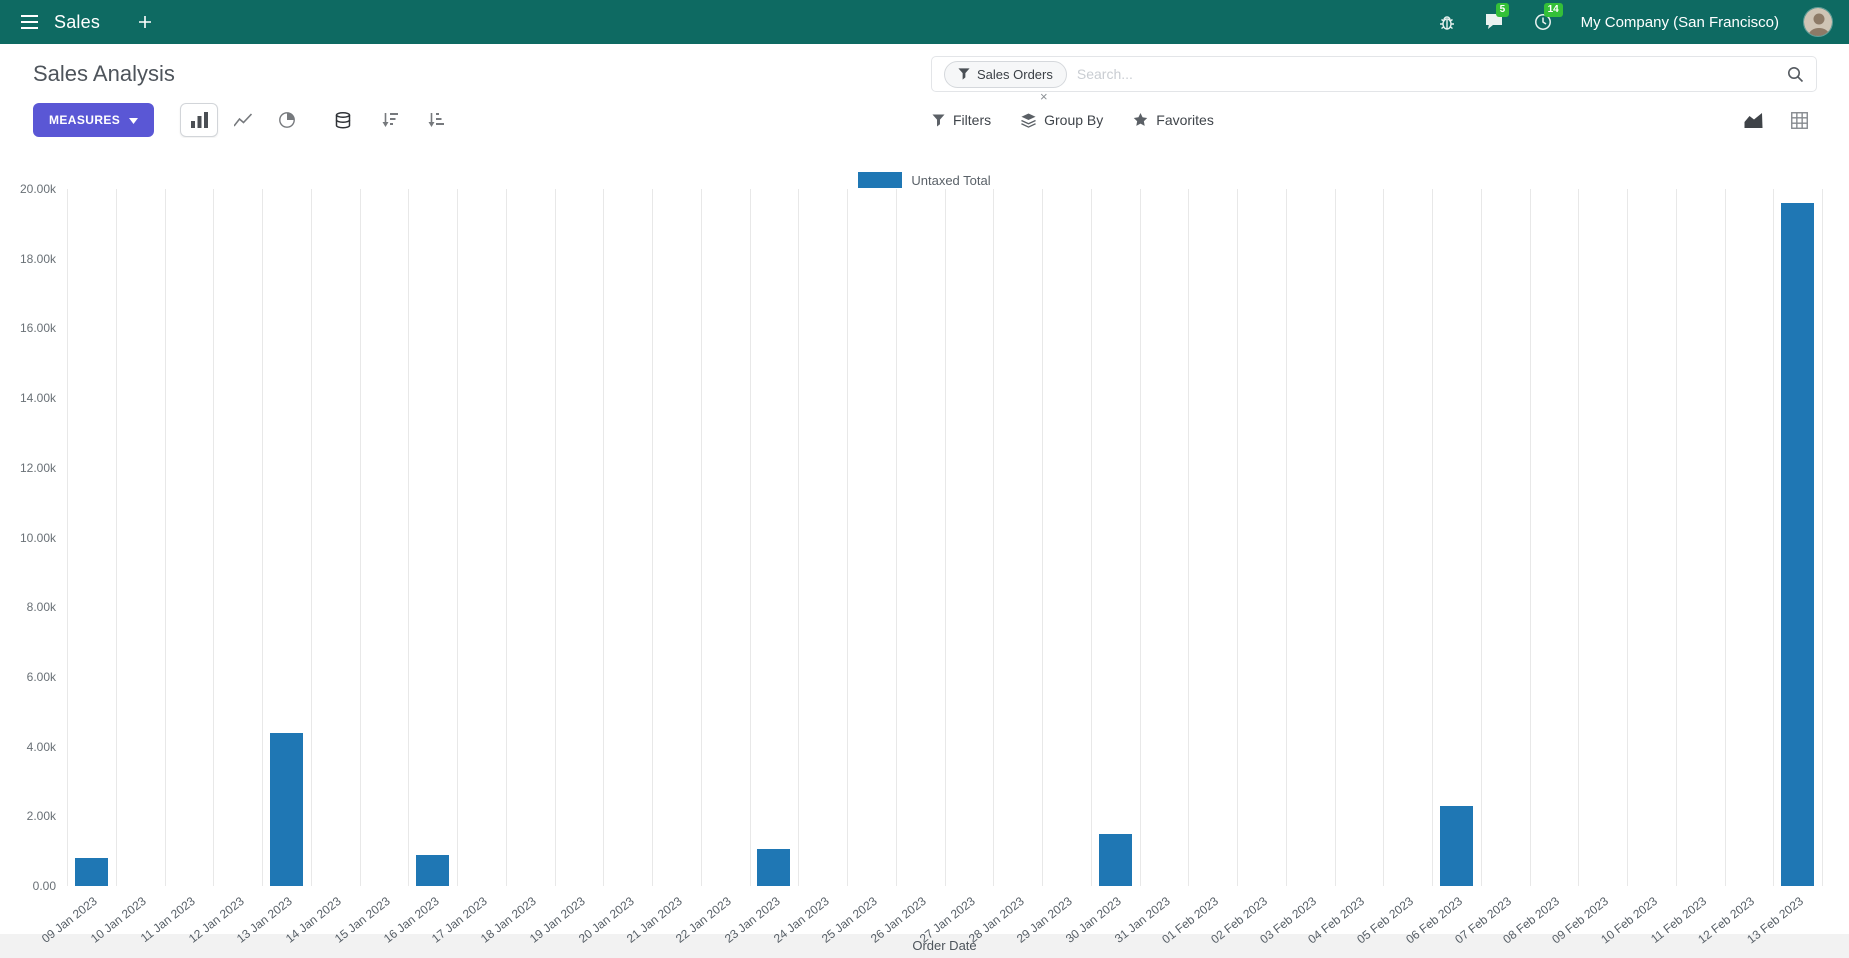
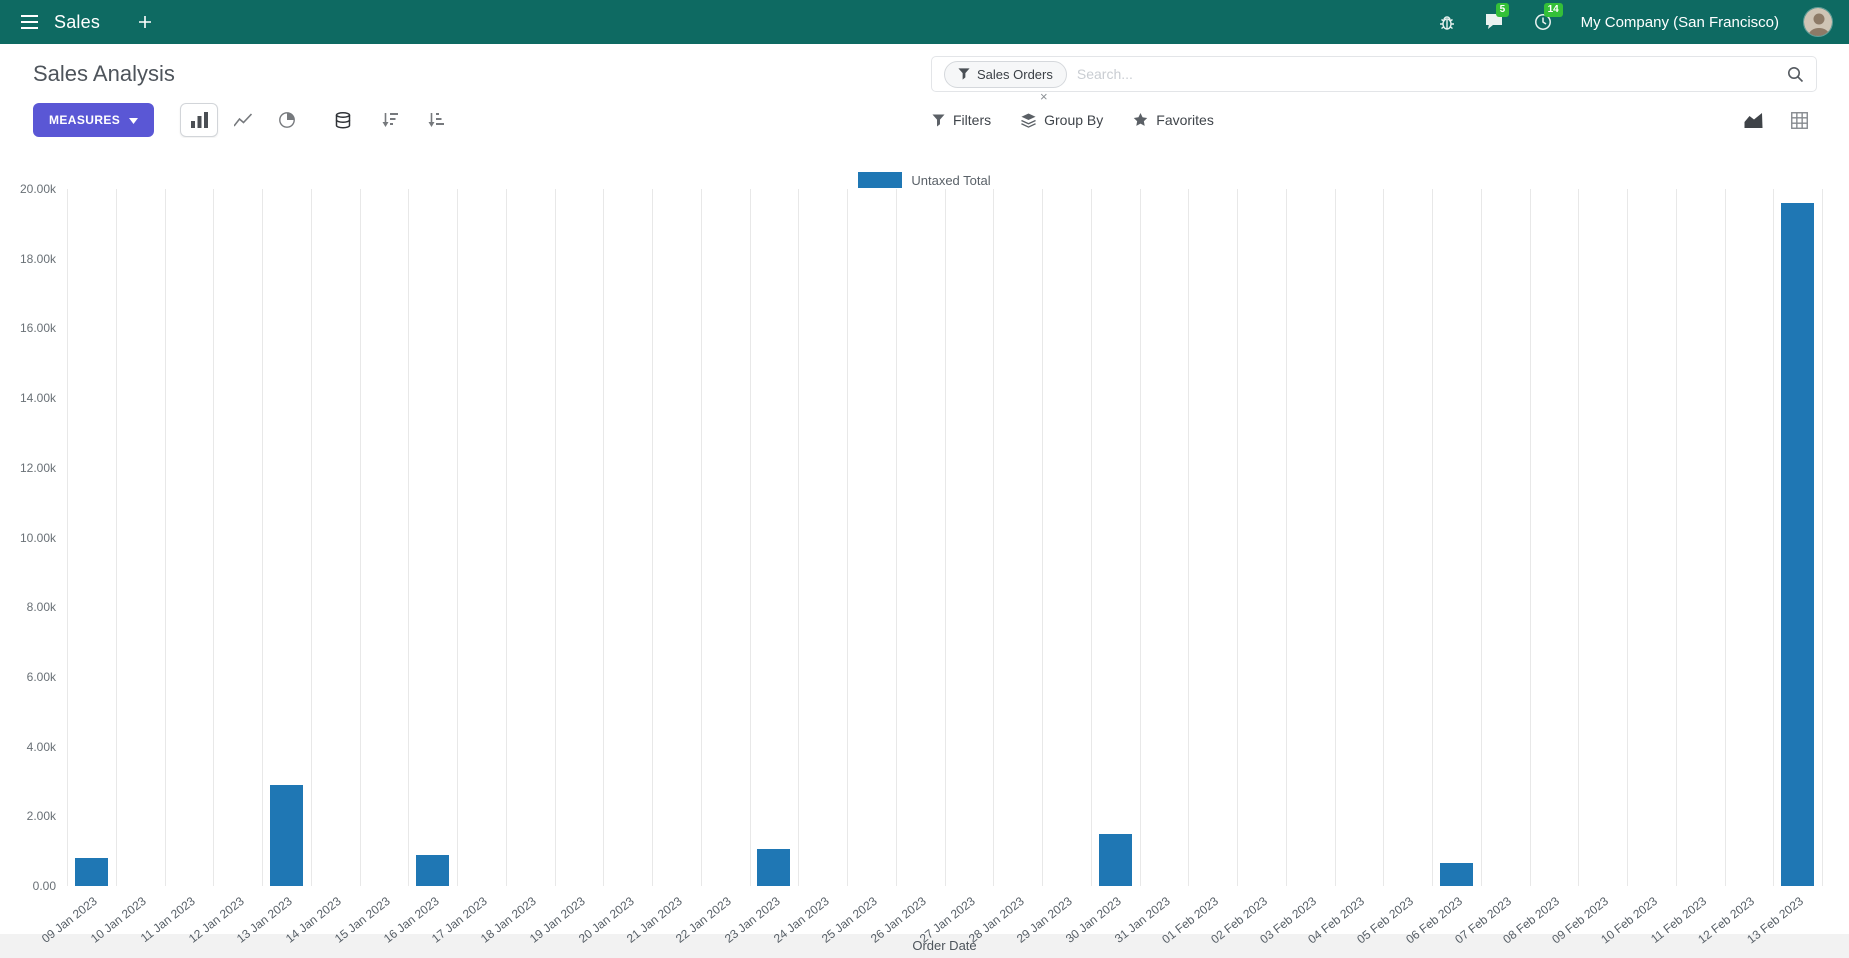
13 Jan 2023: 4.4k -> 2.9k
06 Feb 2023: 2.3k -> 0.6k
